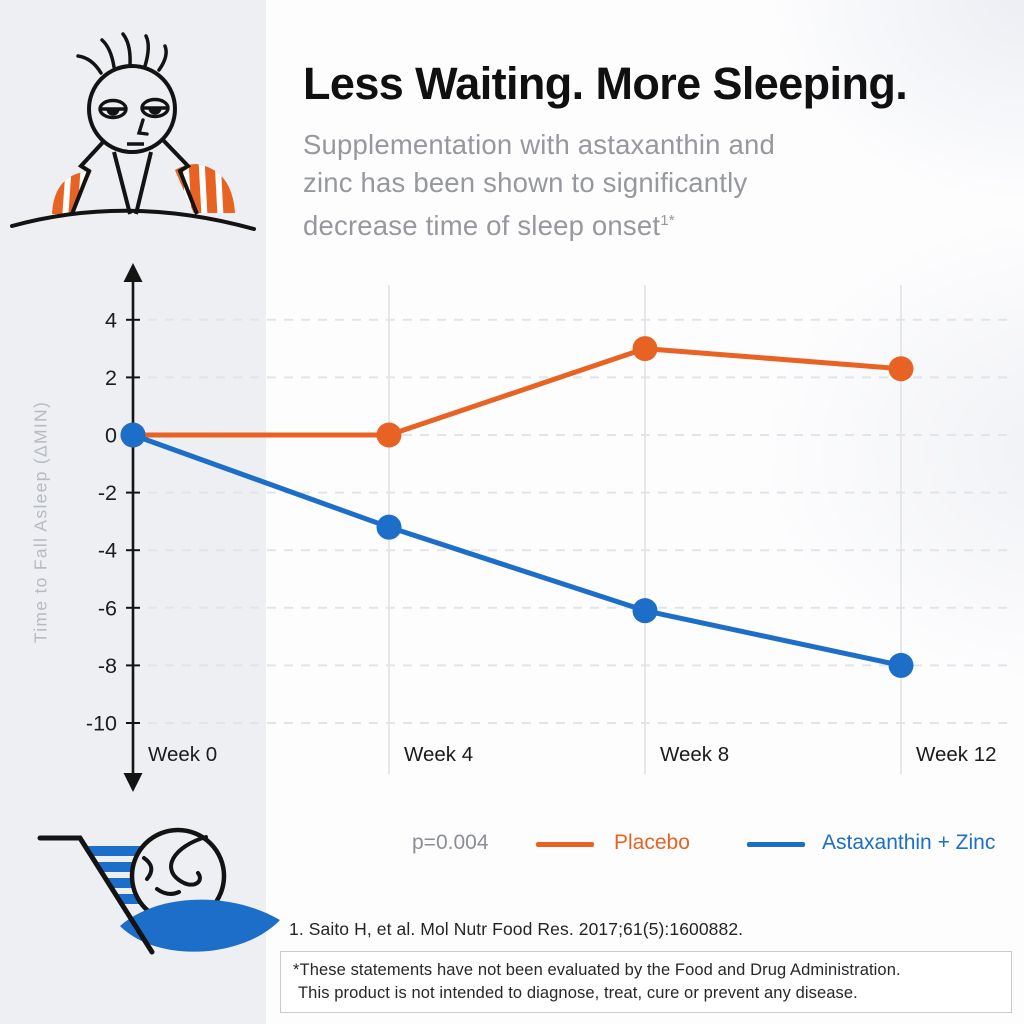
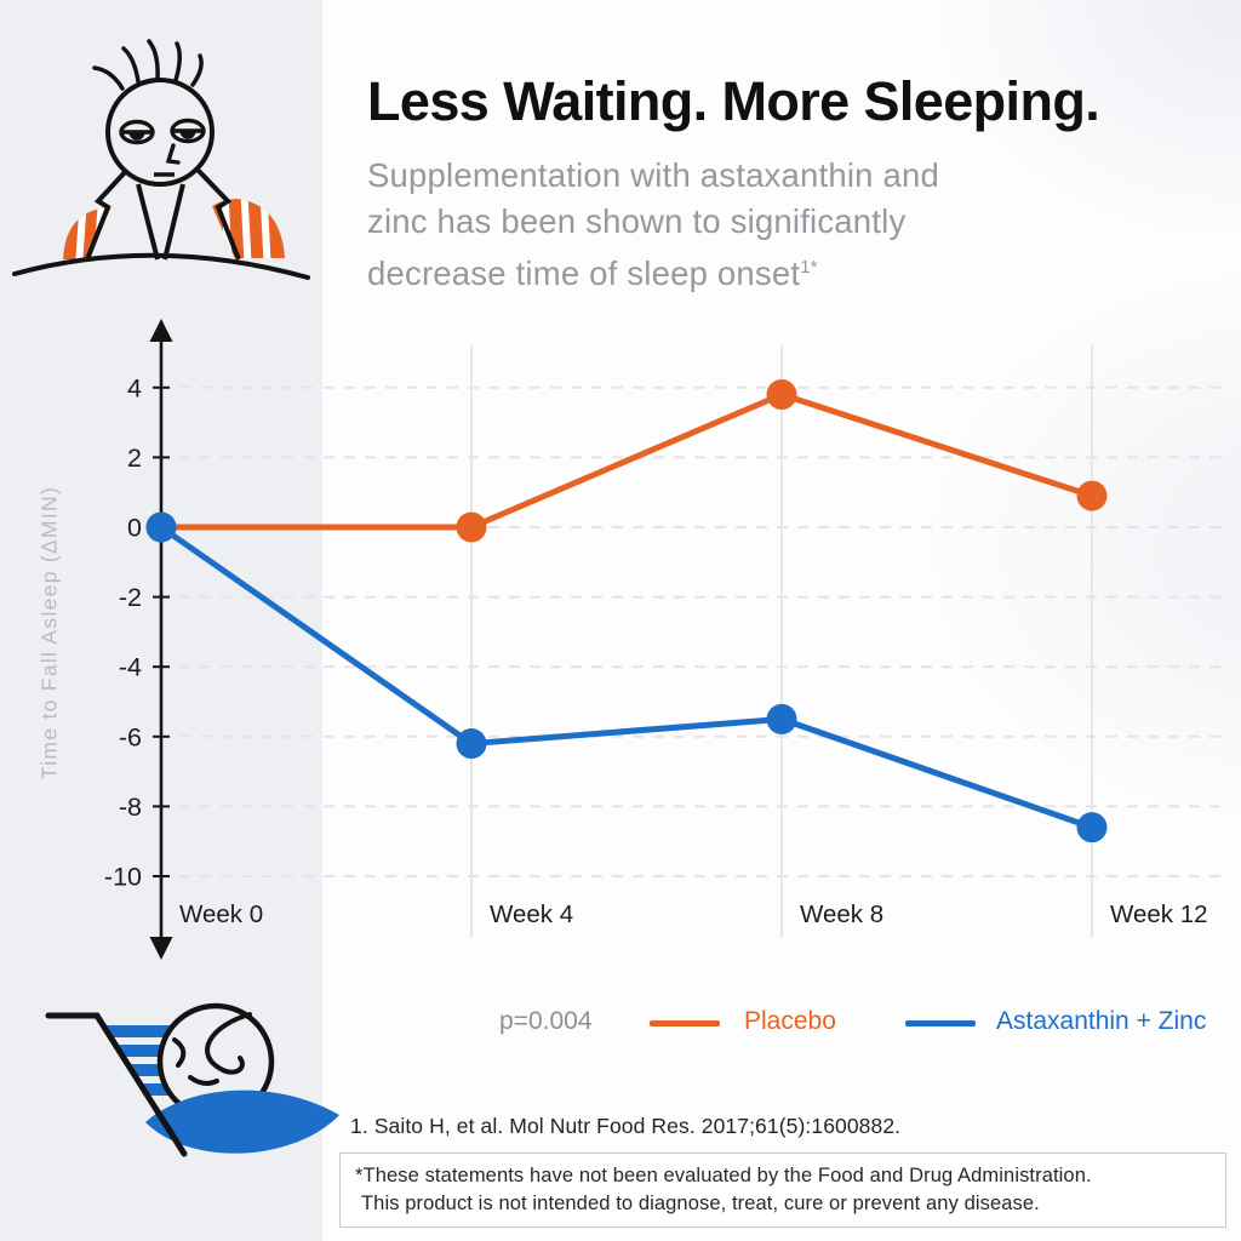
Astaxanthin + Zinc/Week 4: -3.2 -> -6.2
Placebo/Week 8: 3.0 -> 3.8
Astaxanthin + Zinc/Week 8: -6.1 -> -5.5
Placebo/Week 12: 2.3 -> 0.9
Astaxanthin + Zinc/Week 12: -8.0 -> -8.6
